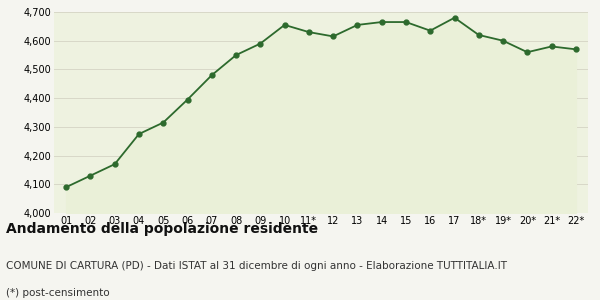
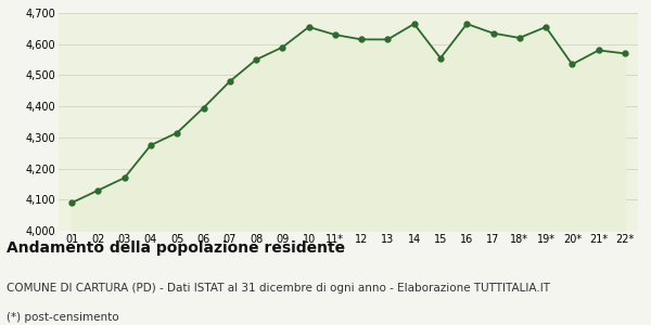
13: 4,655 -> 4,615
15: 4,665 -> 4,555
16: 4,635 -> 4,665
17: 4,680 -> 4,635
19*: 4,600 -> 4,655
20*: 4,560 -> 4,535
